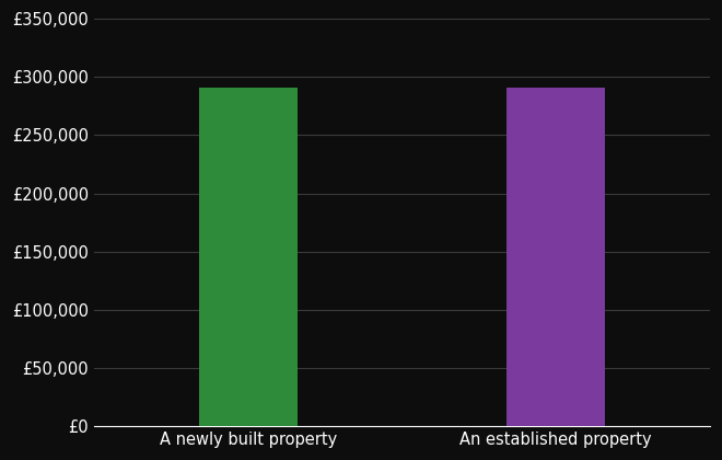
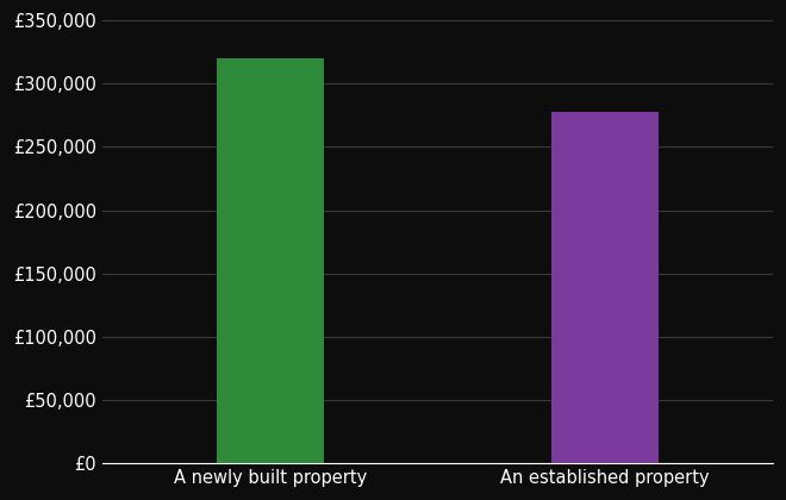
A newly built property: £291,000 -> £320,000
An established property: £291,000 -> £278,000
